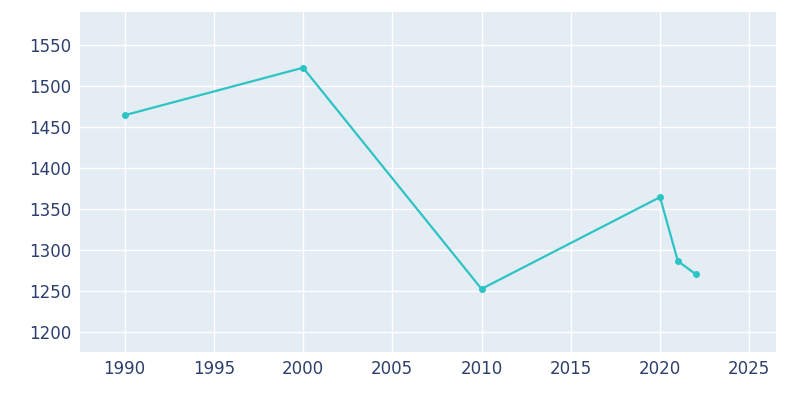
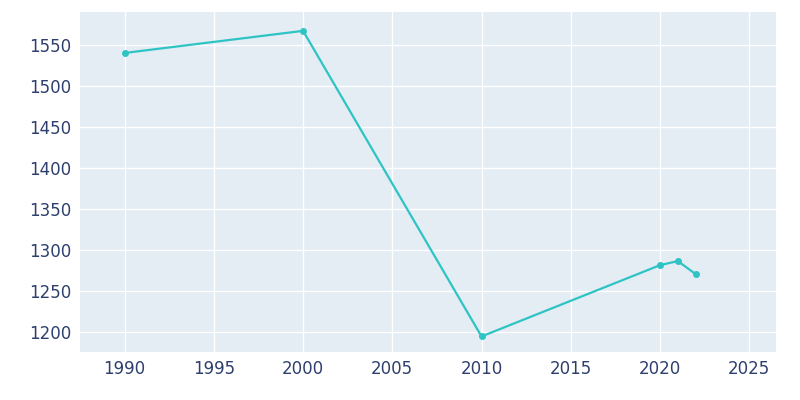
1990: 1464 -> 1540
2000: 1522 -> 1567
2010: 1252 -> 1194
2020: 1364 -> 1281
